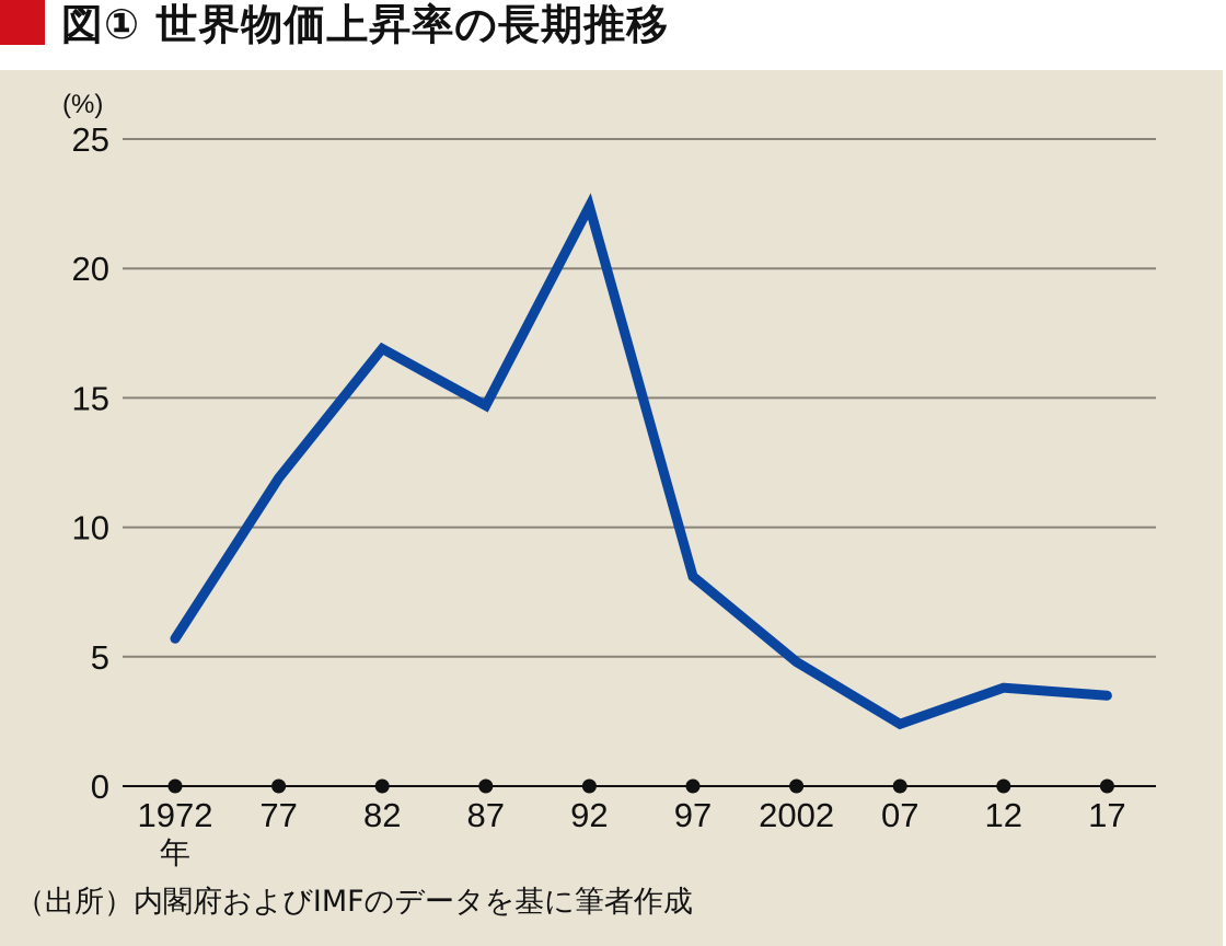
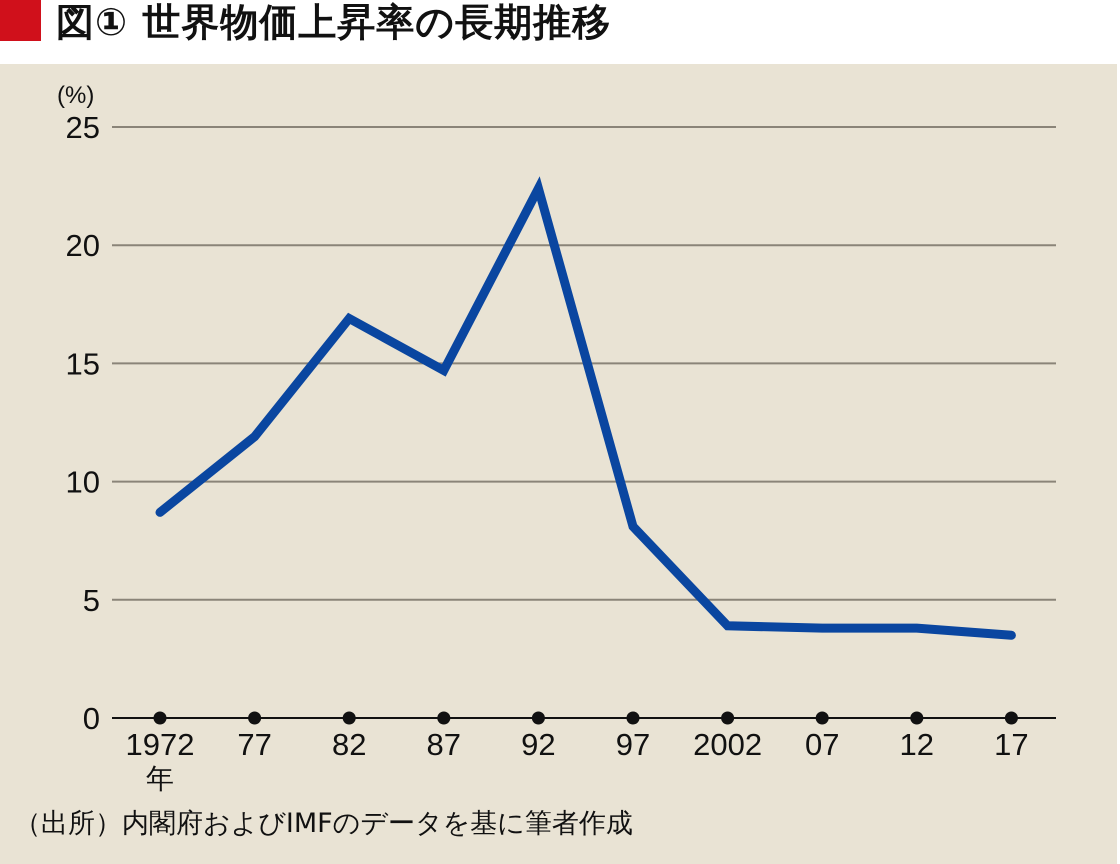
1972: 5.7 -> 8.7
2002: 4.8 -> 3.9
07: 2.4 -> 3.8
